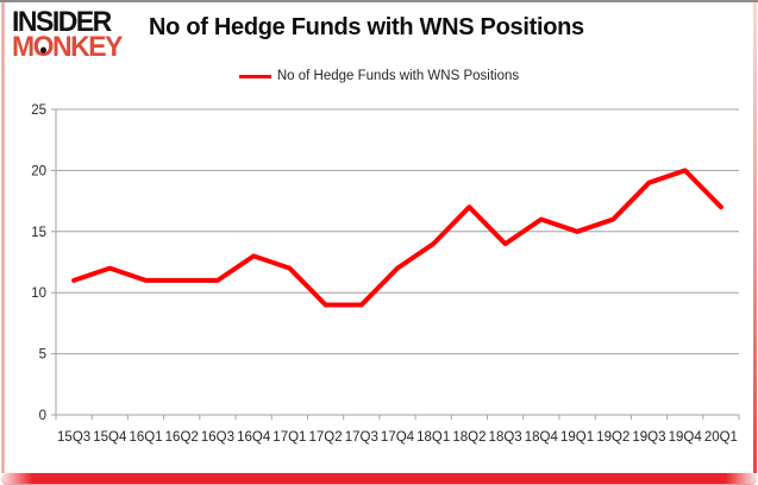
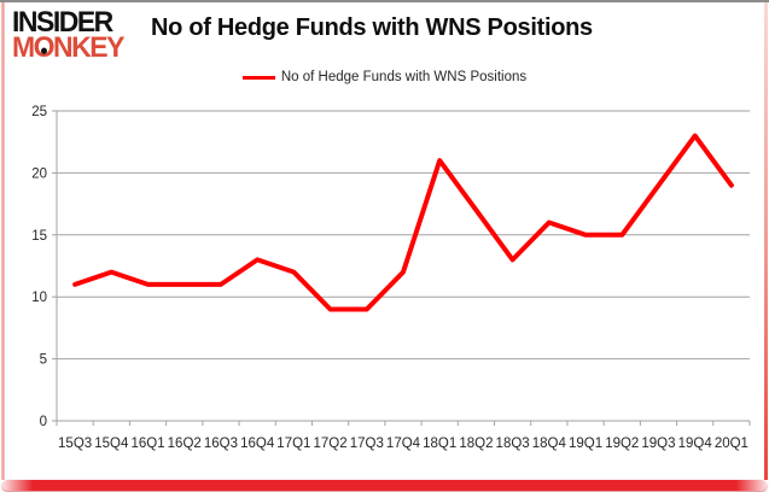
18Q1: 14 -> 21
18Q3: 14 -> 13
19Q2: 16 -> 15
19Q4: 20 -> 23
20Q1: 17 -> 19
